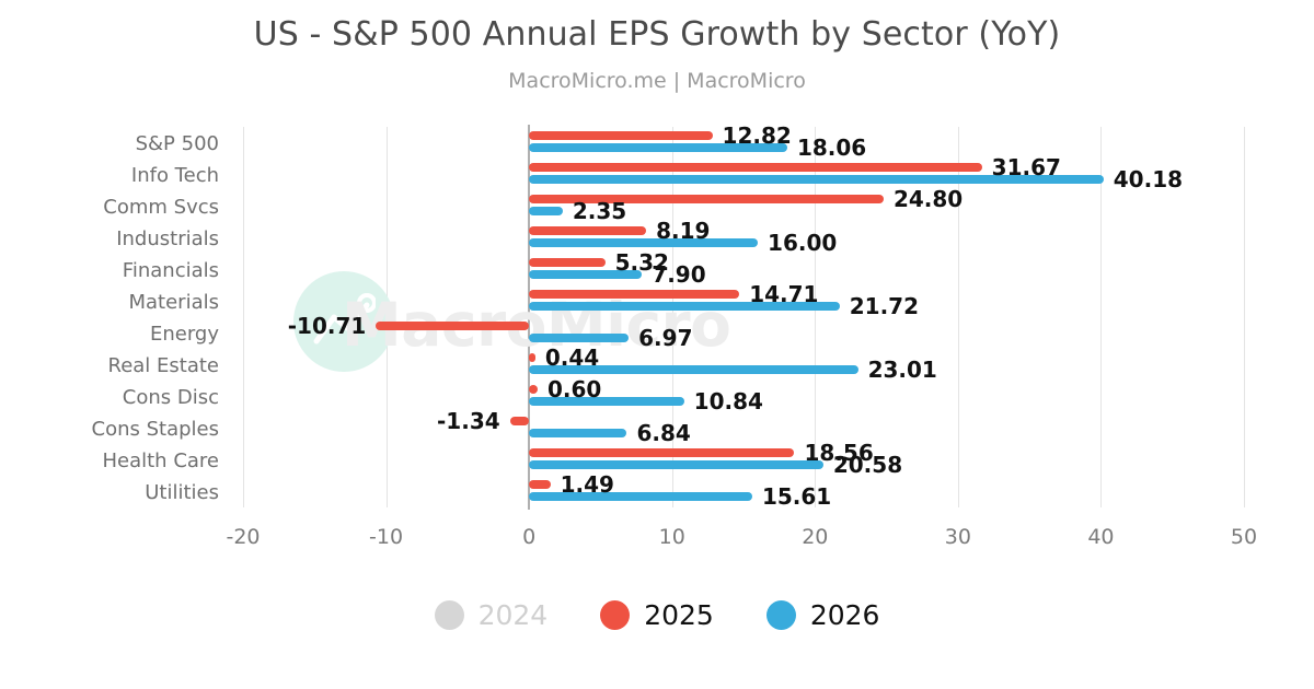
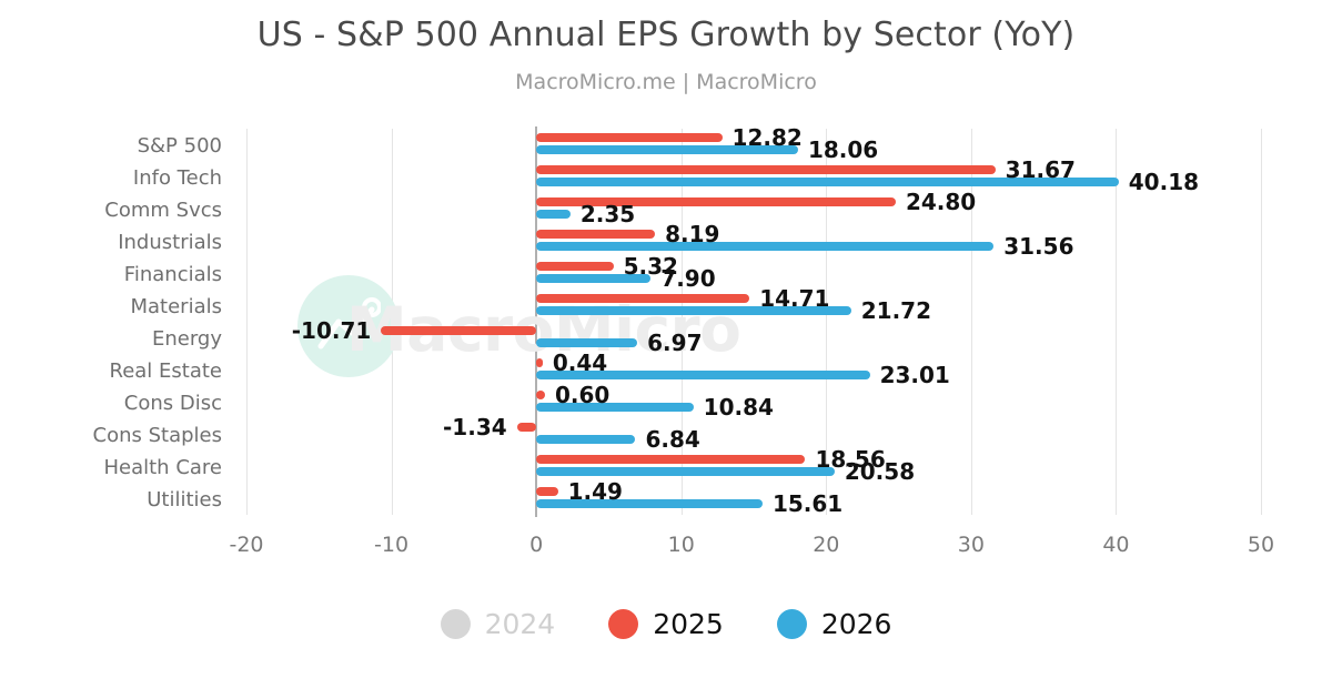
2026/Industrials: 16.00 -> 31.56
